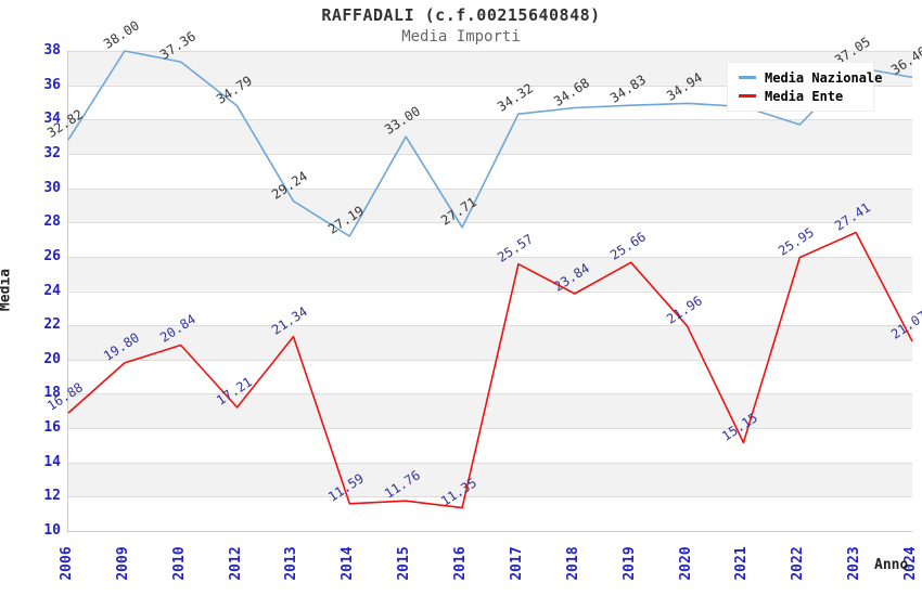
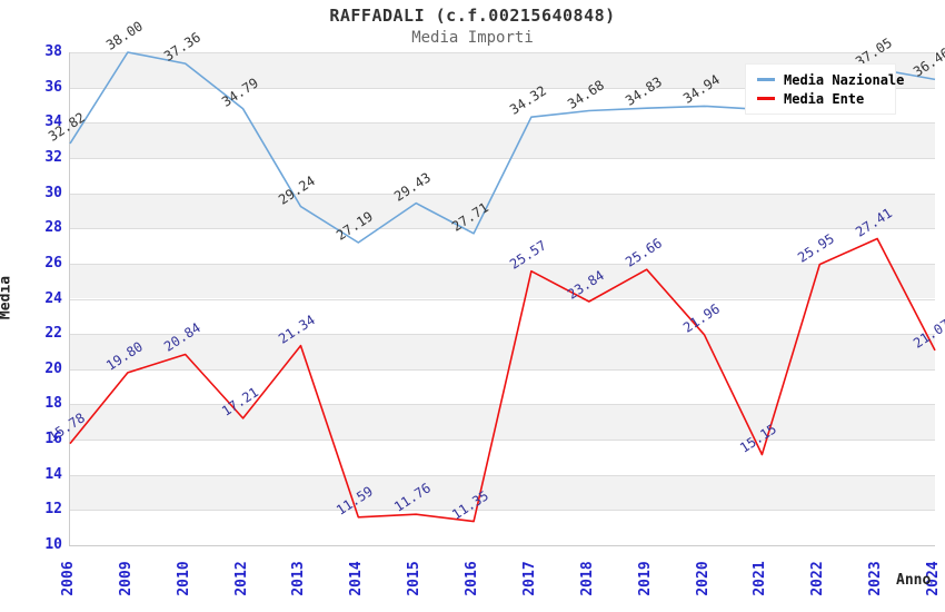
Media Ente/2006: 16.88 -> 15.78
Media Nazionale/2015: 33.00 -> 29.43
Media Nazionale/2022: 33.7 -> 35.6
